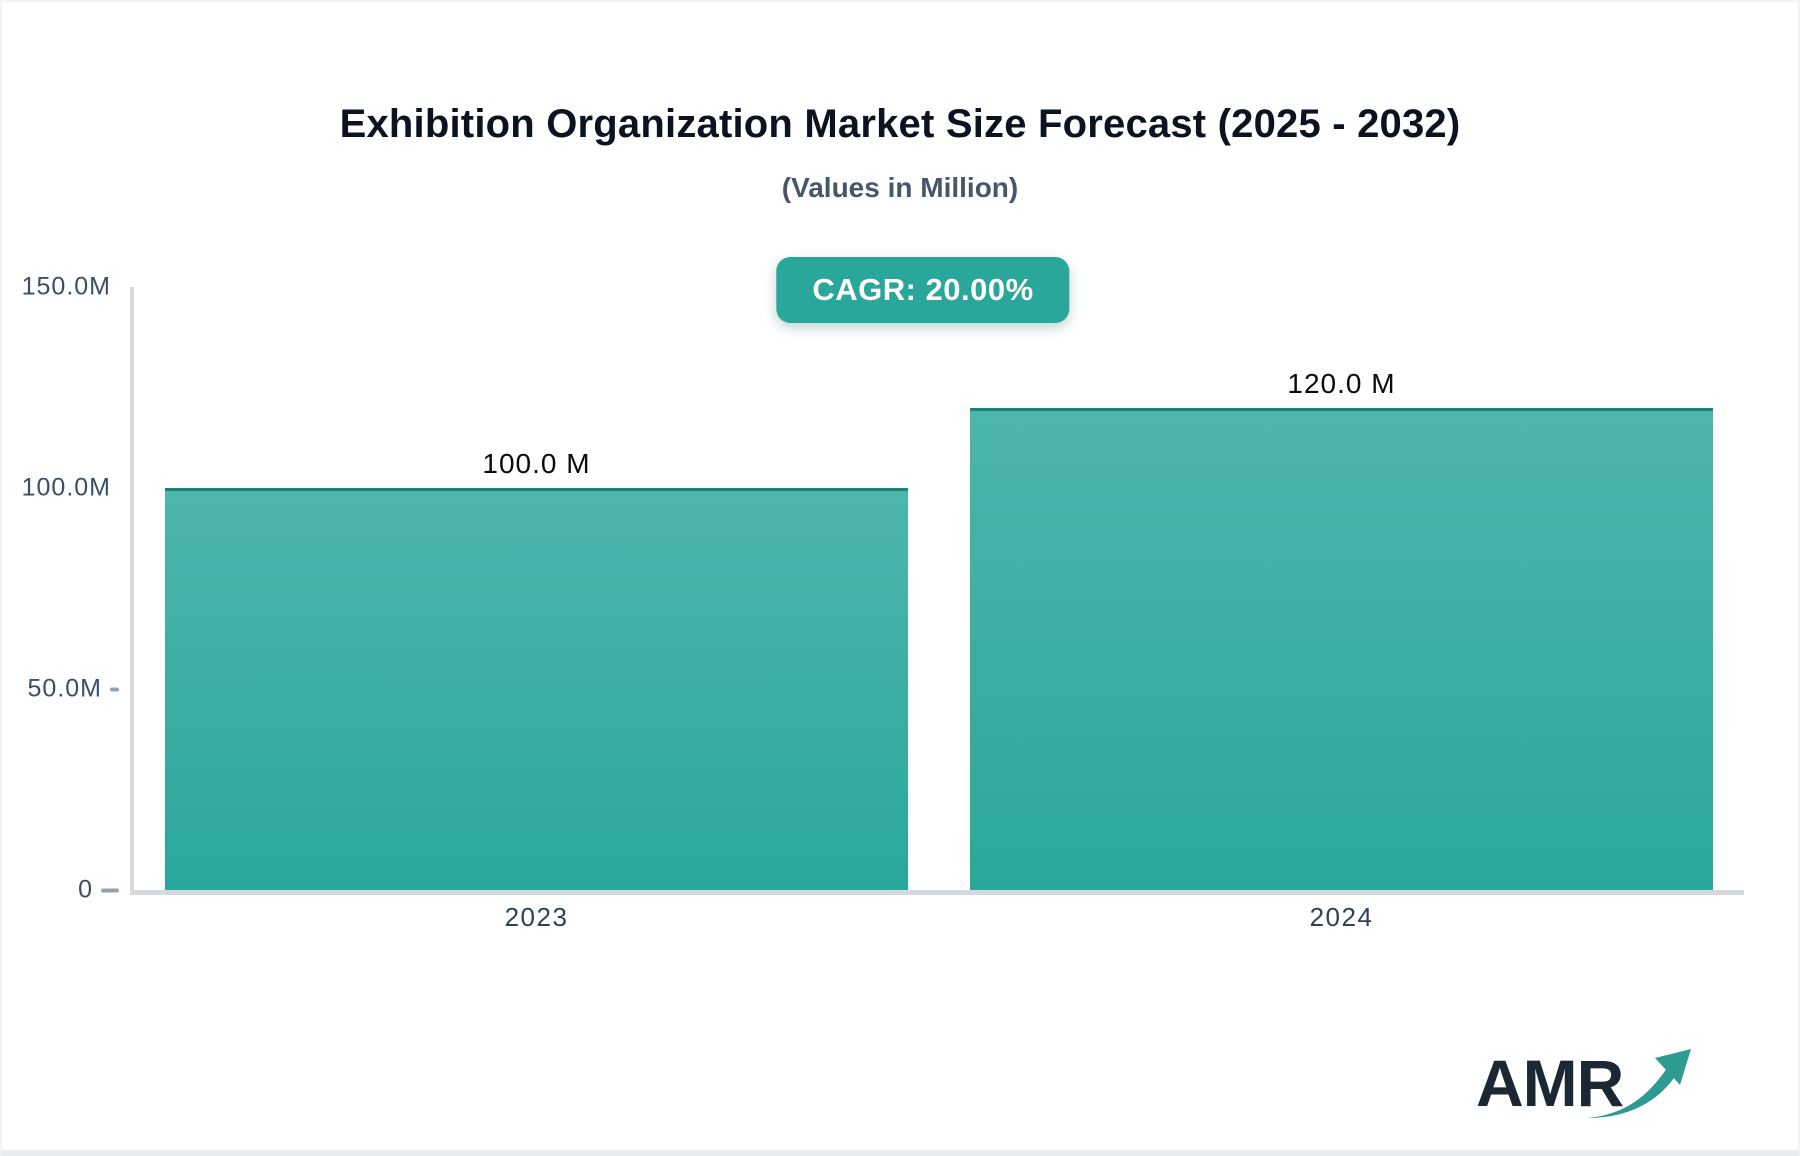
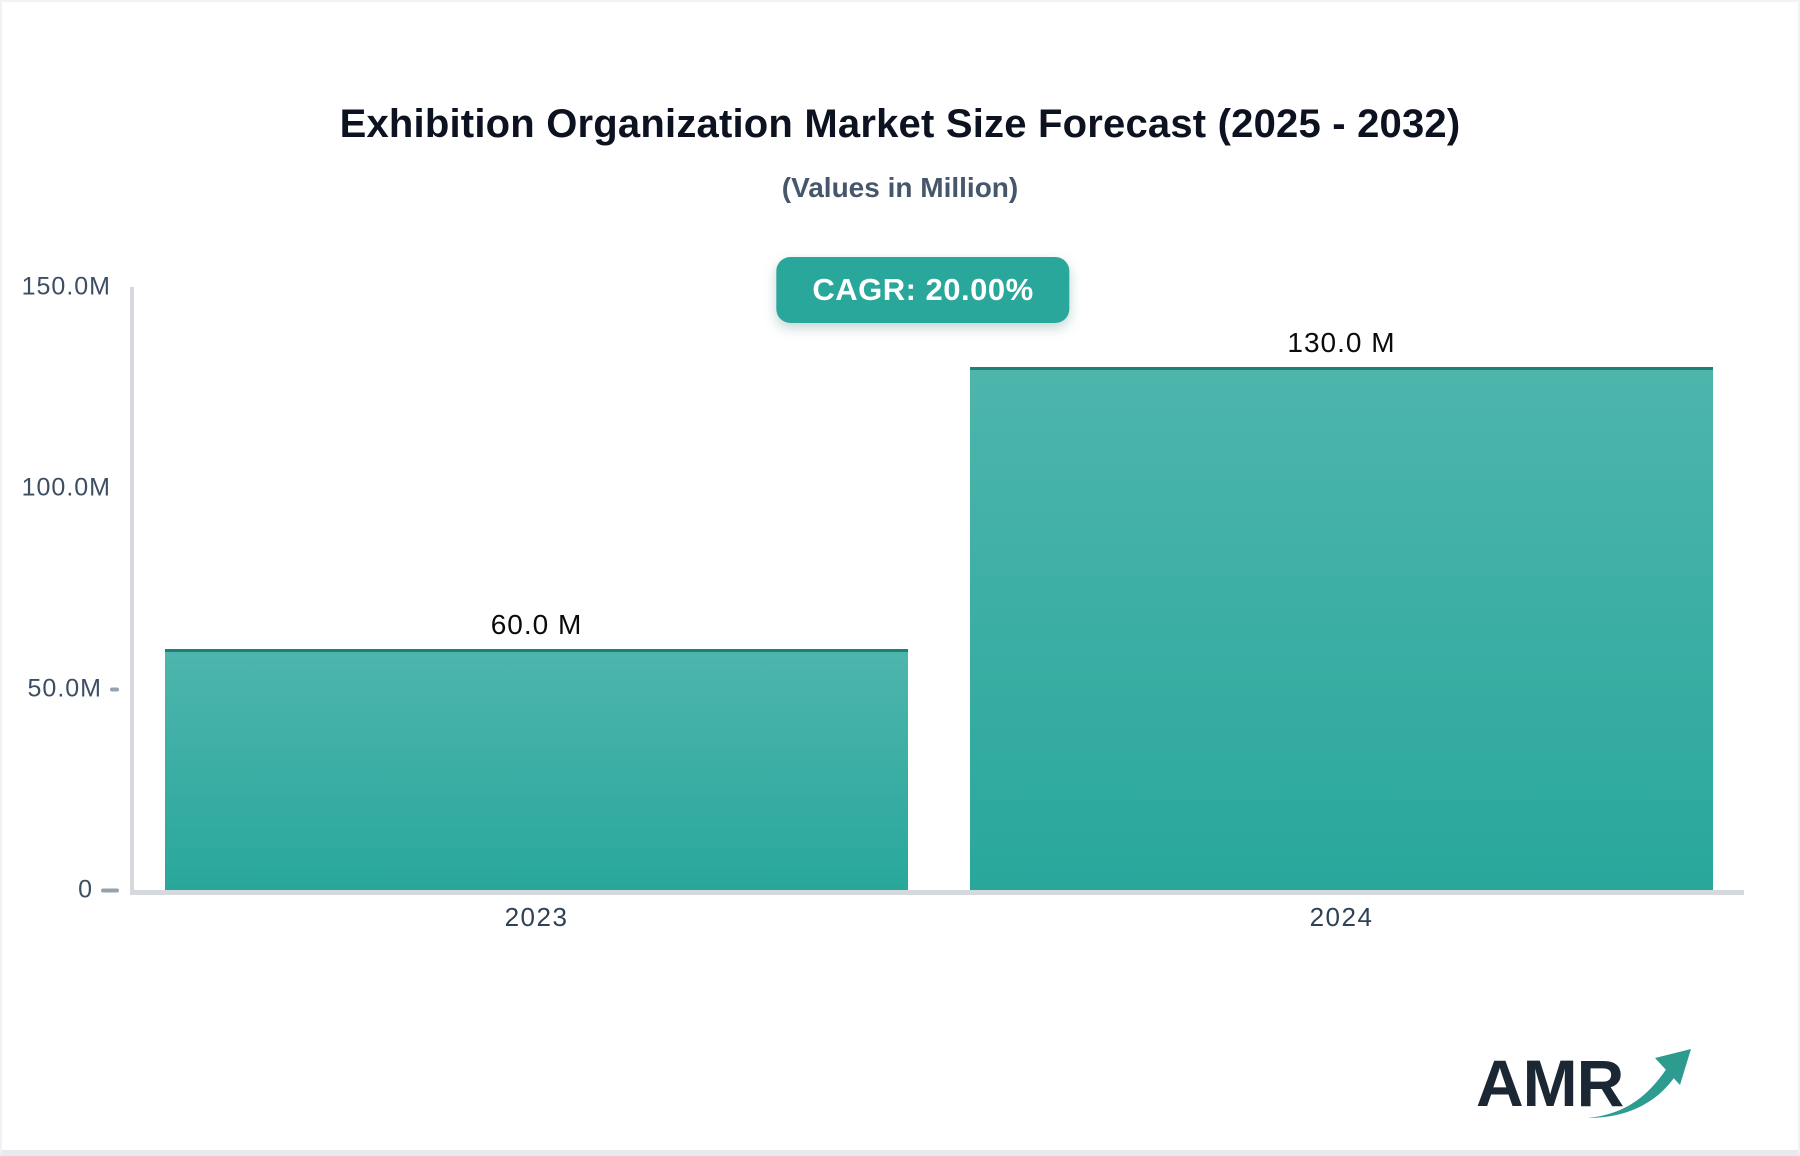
2023: 100.0 -> 60.0
2024: 120.0 -> 130.0
